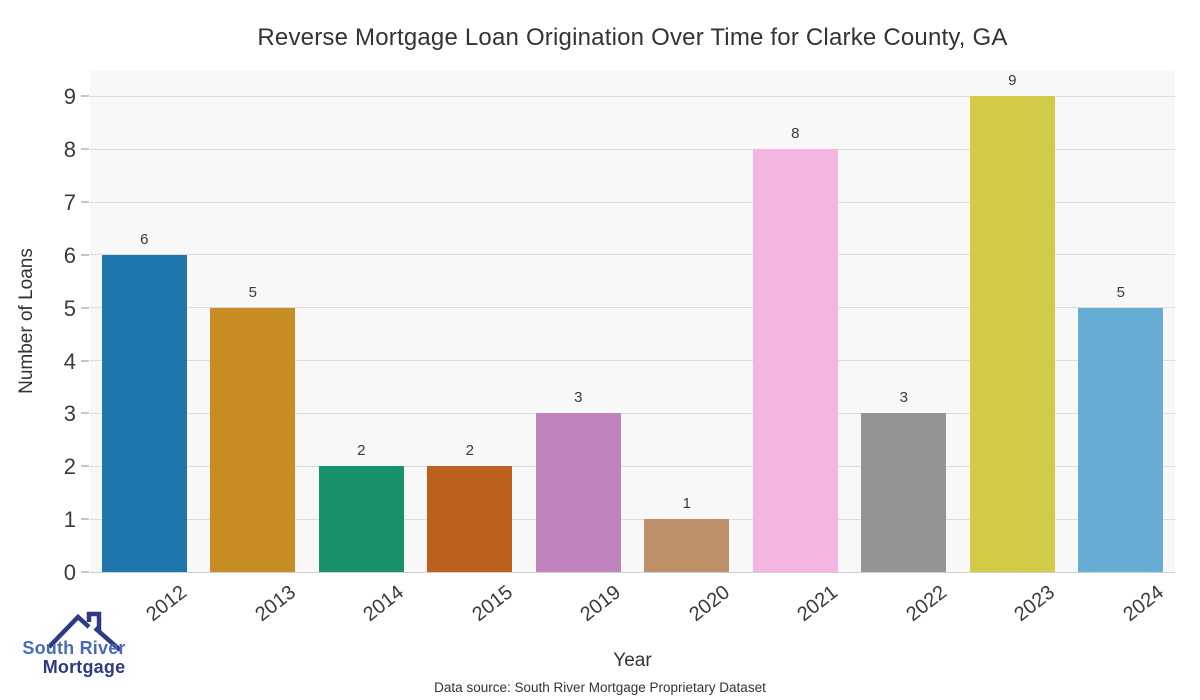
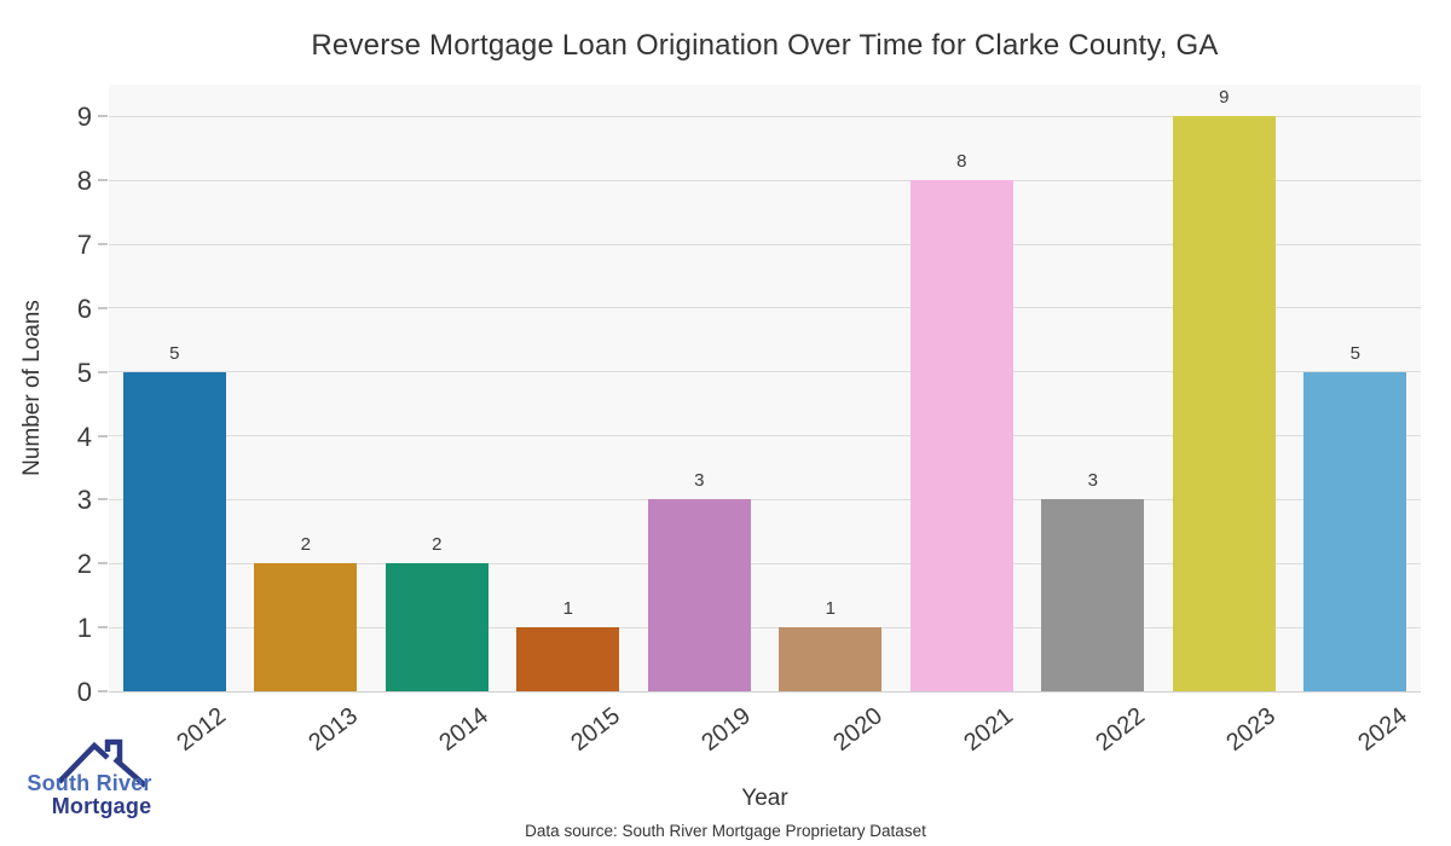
2012: 6 -> 5
2013: 5 -> 2
2015: 2 -> 1
